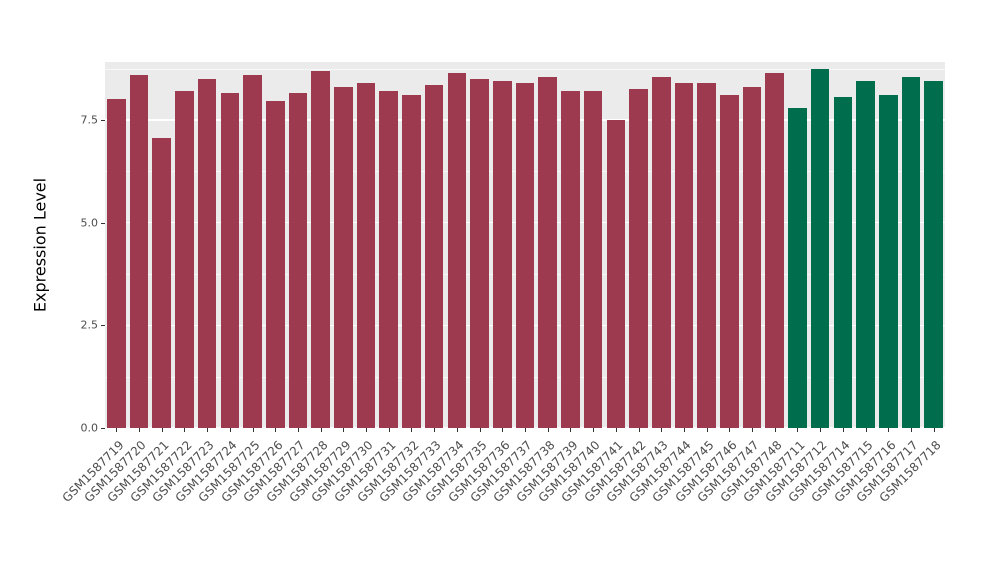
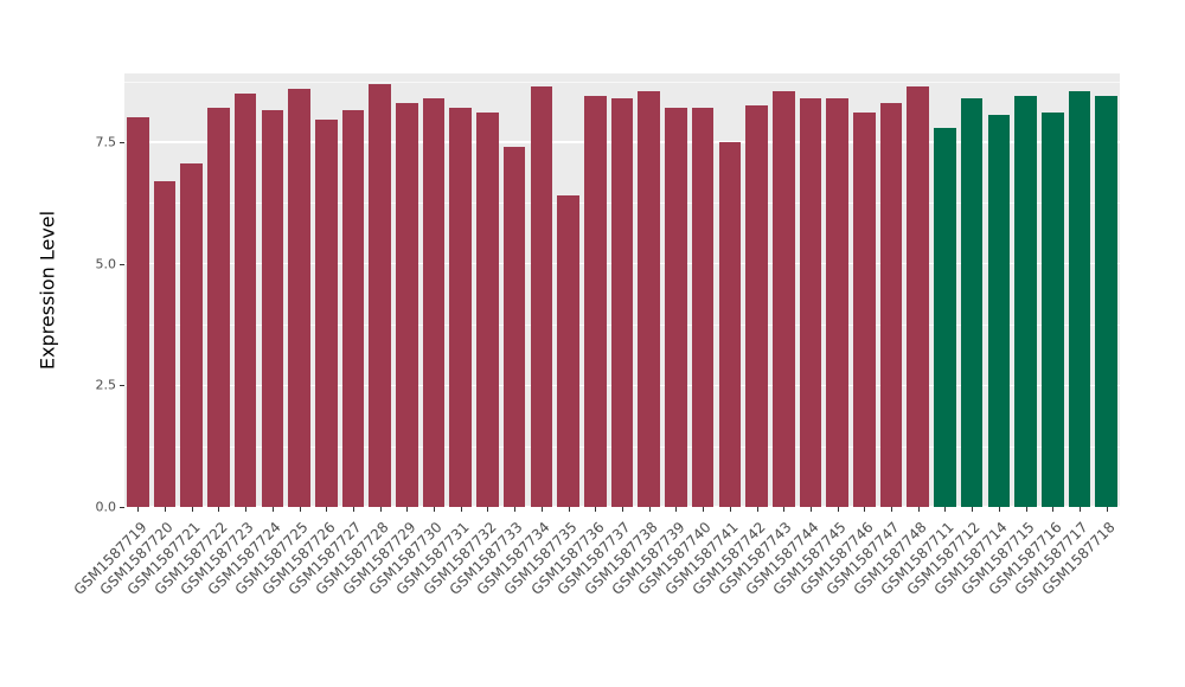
GSM1587720: 8.6 -> 6.7
GSM1587733: 8.3 -> 7.4
GSM1587735: 8.5 -> 6.4
GSM1587712: 8.8 -> 8.4
